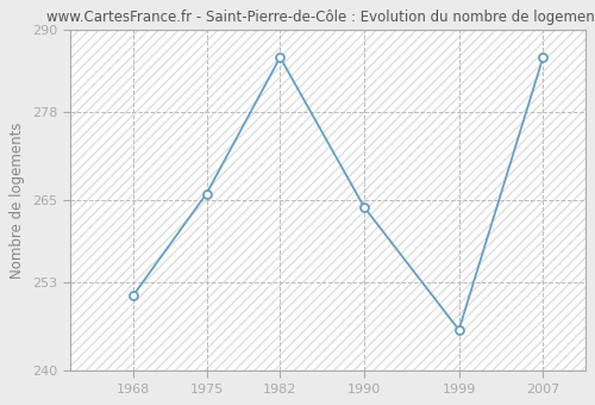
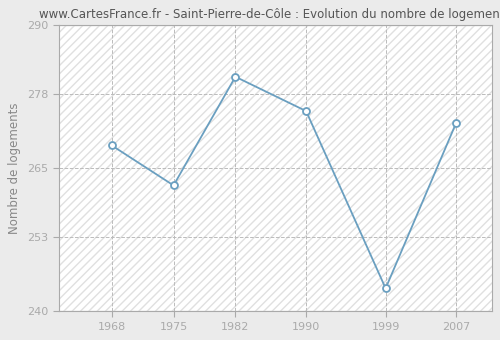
1968: 251 -> 269
1975: 266 -> 262
1982: 286 -> 281
1990: 264 -> 275
1999: 246 -> 244
2007: 286 -> 273
